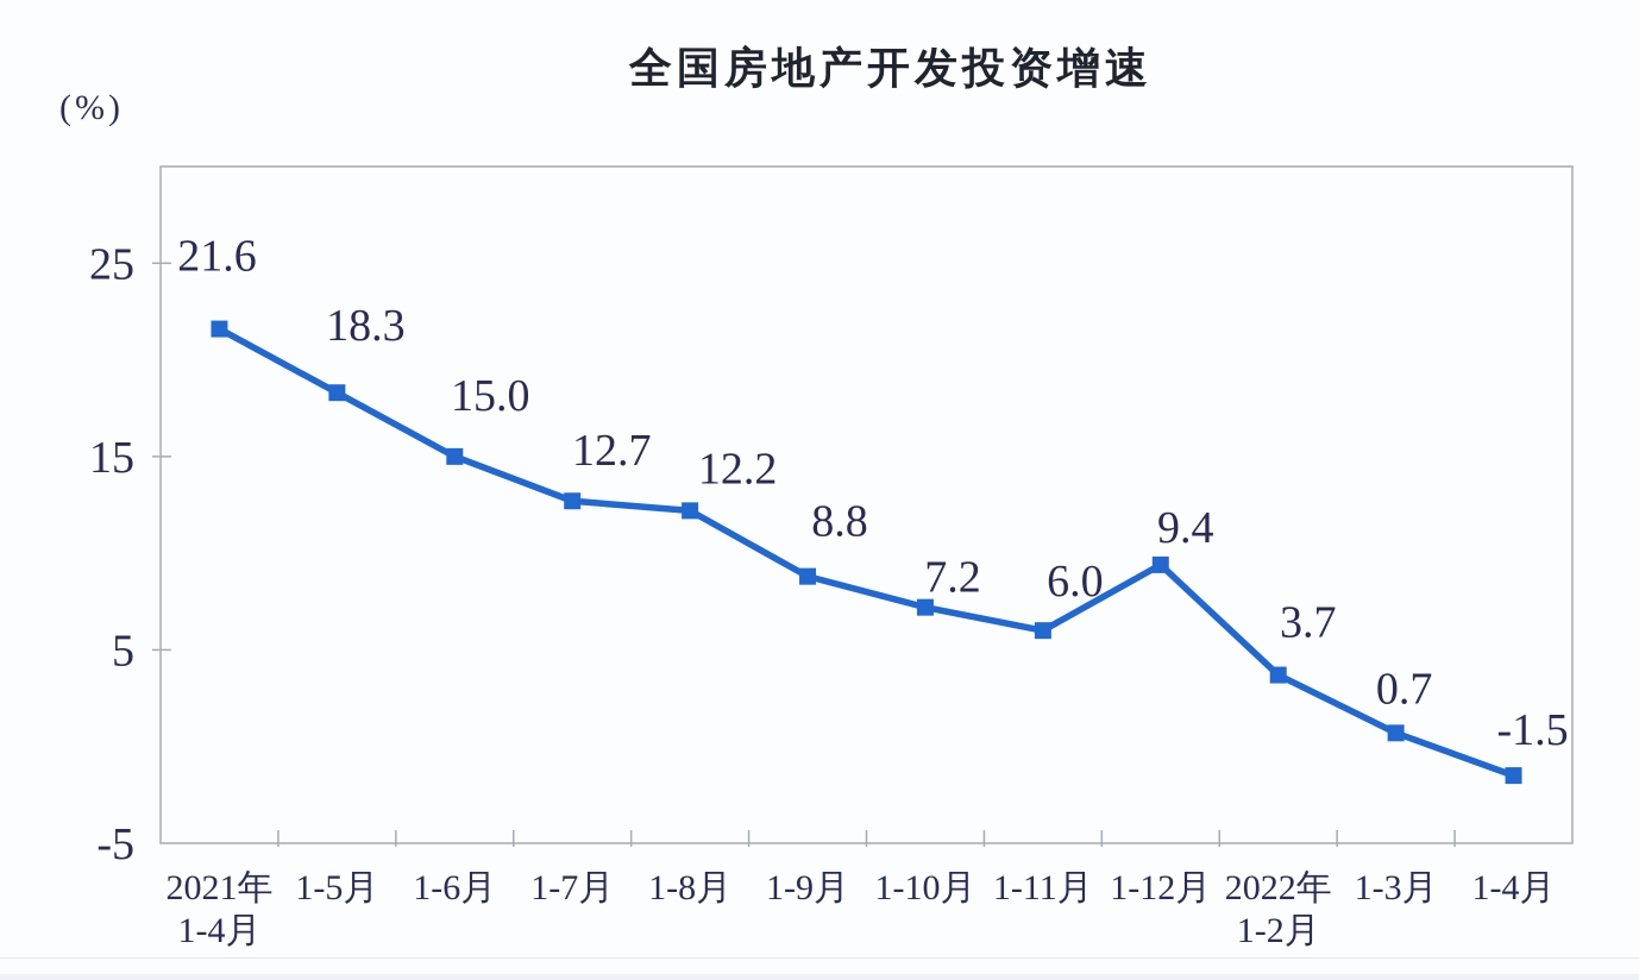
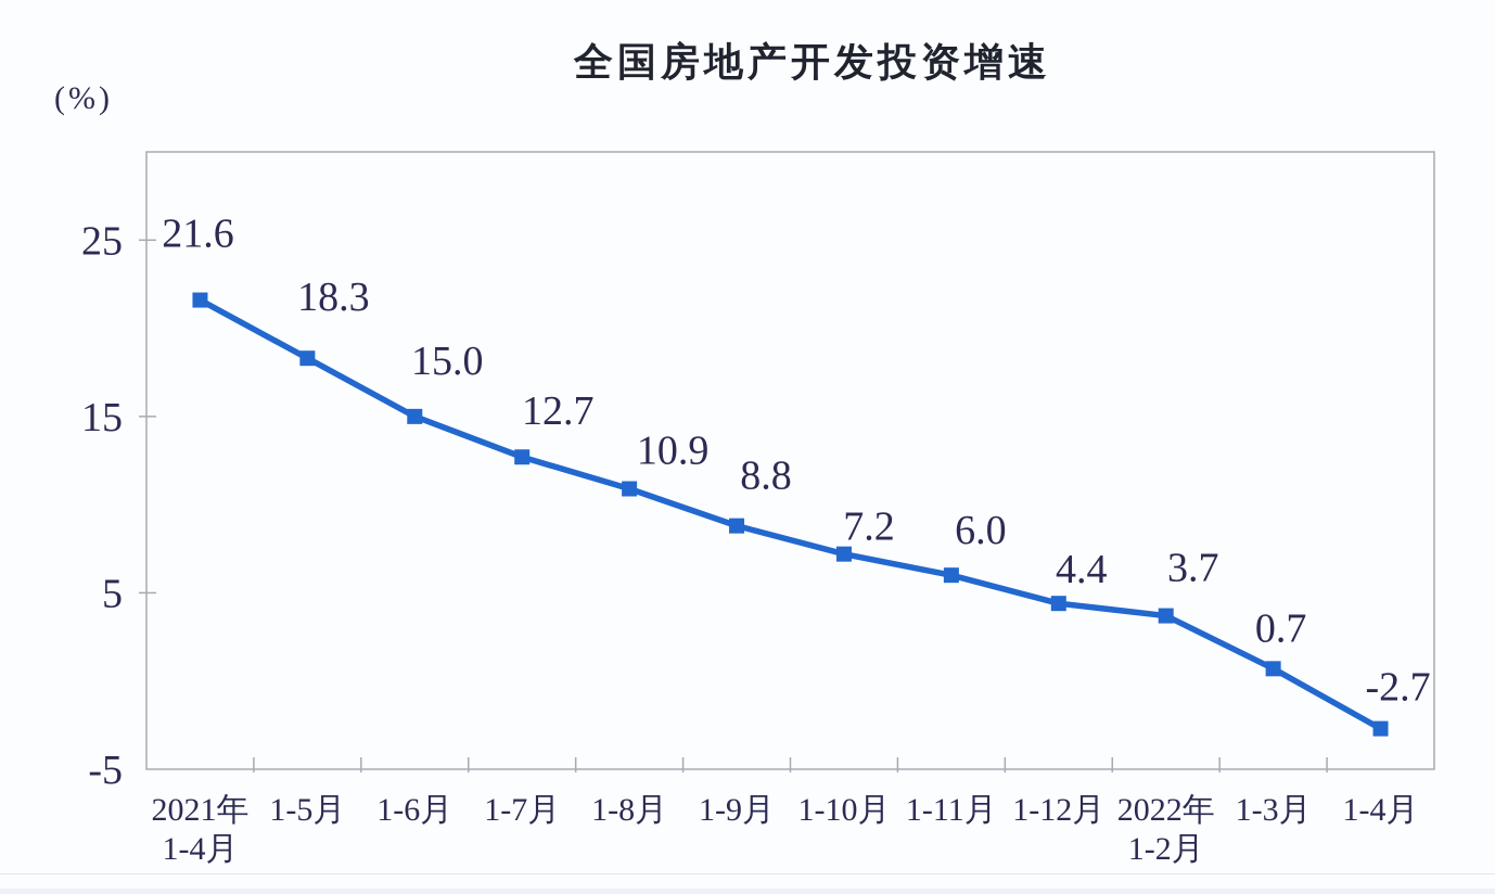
1-8月: 12.2 -> 10.9
1-12月: 9.4 -> 4.4
1-4月: -1.5 -> -2.7
